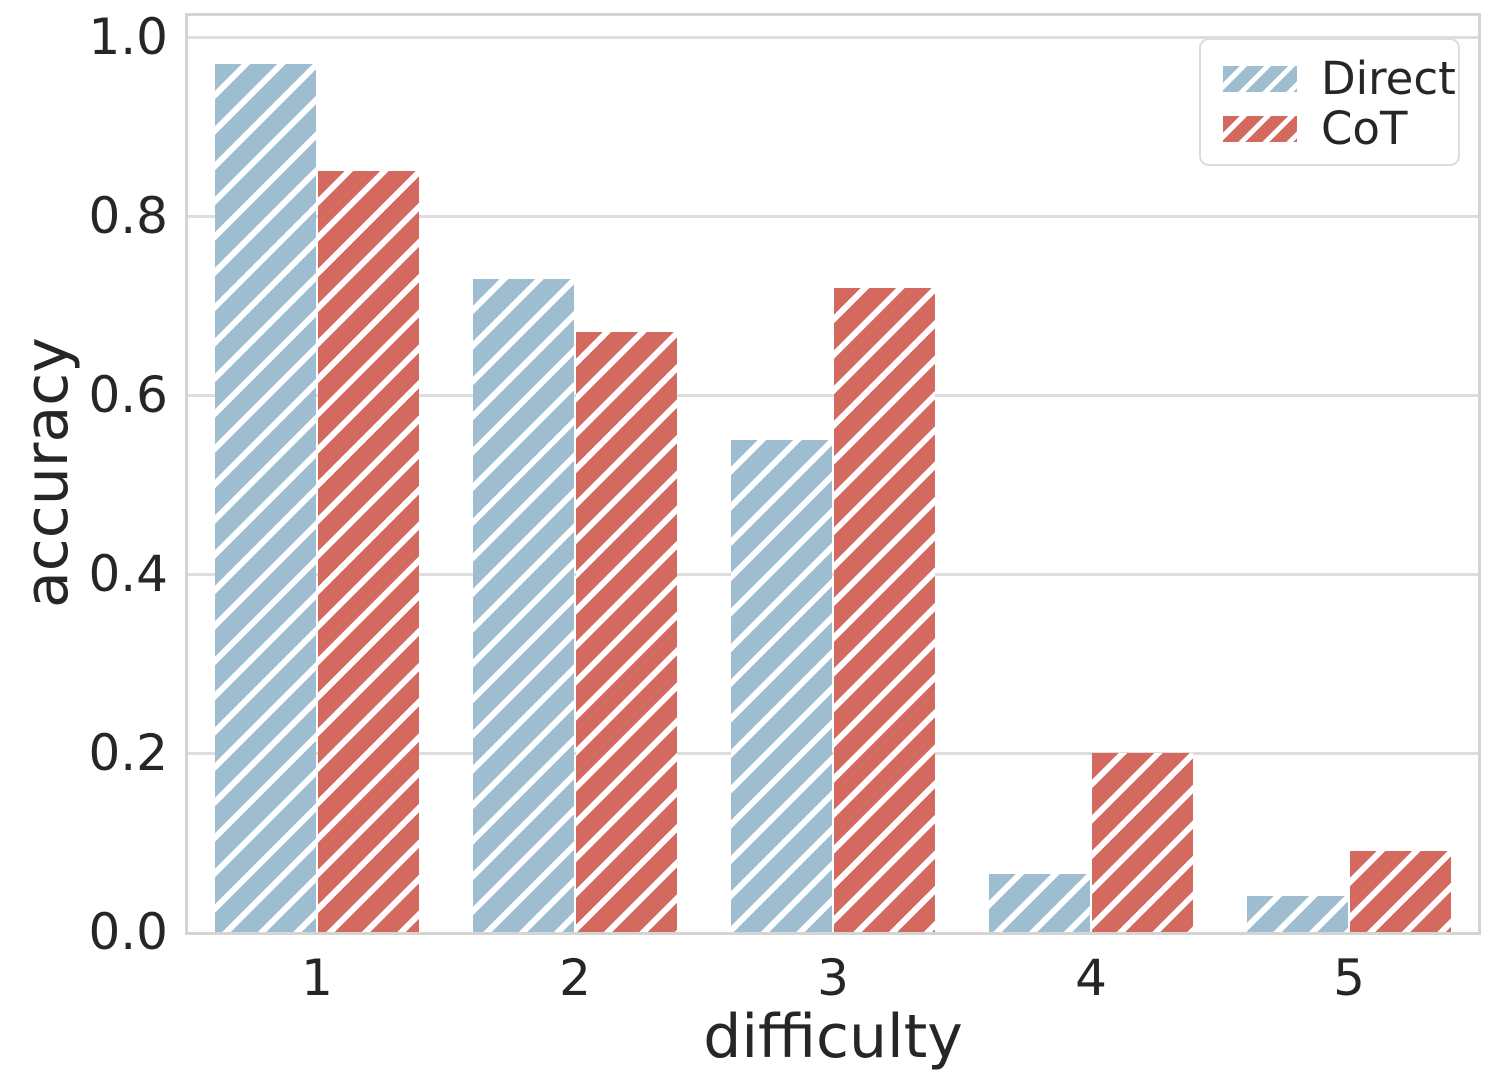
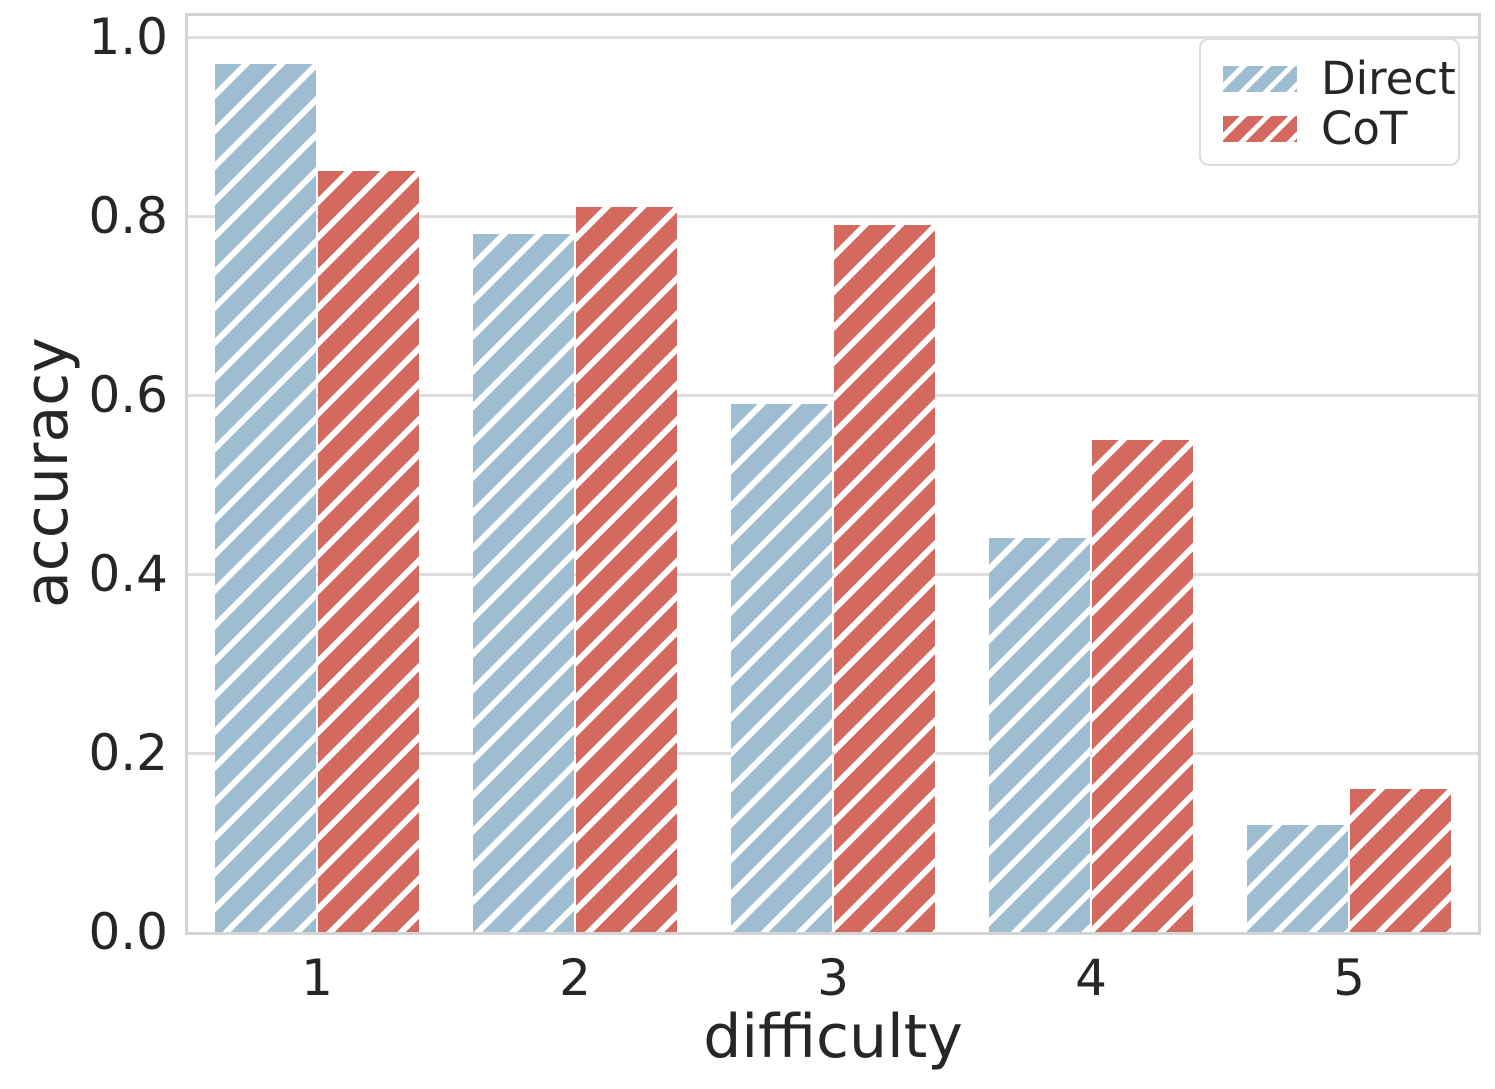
Direct/2: 0.73 -> 0.78
CoT/2: 0.67 -> 0.81
Direct/3: 0.55 -> 0.59
CoT/3: 0.72 -> 0.79
Direct/4: 0.07 -> 0.44
CoT/4: 0.20 -> 0.55
Direct/5: 0.04 -> 0.12
CoT/5: 0.09 -> 0.16
